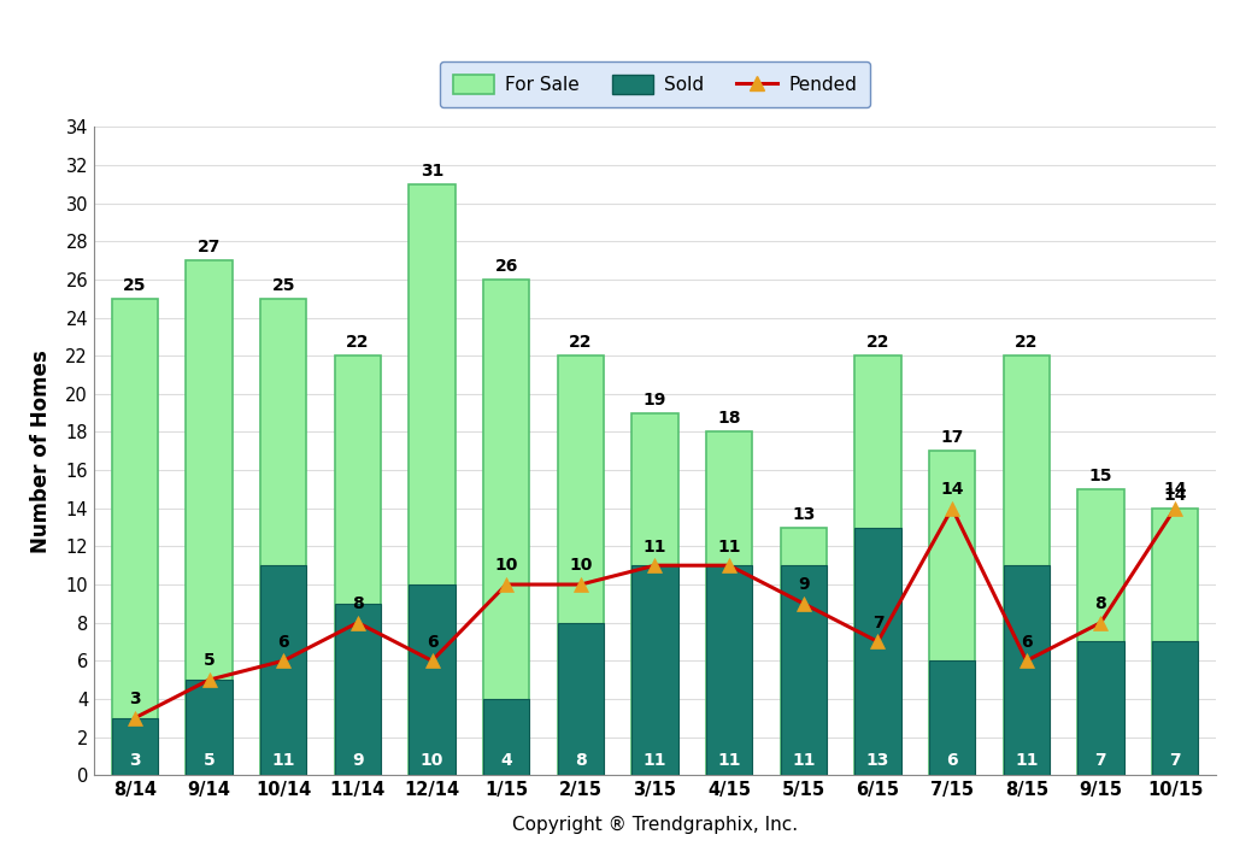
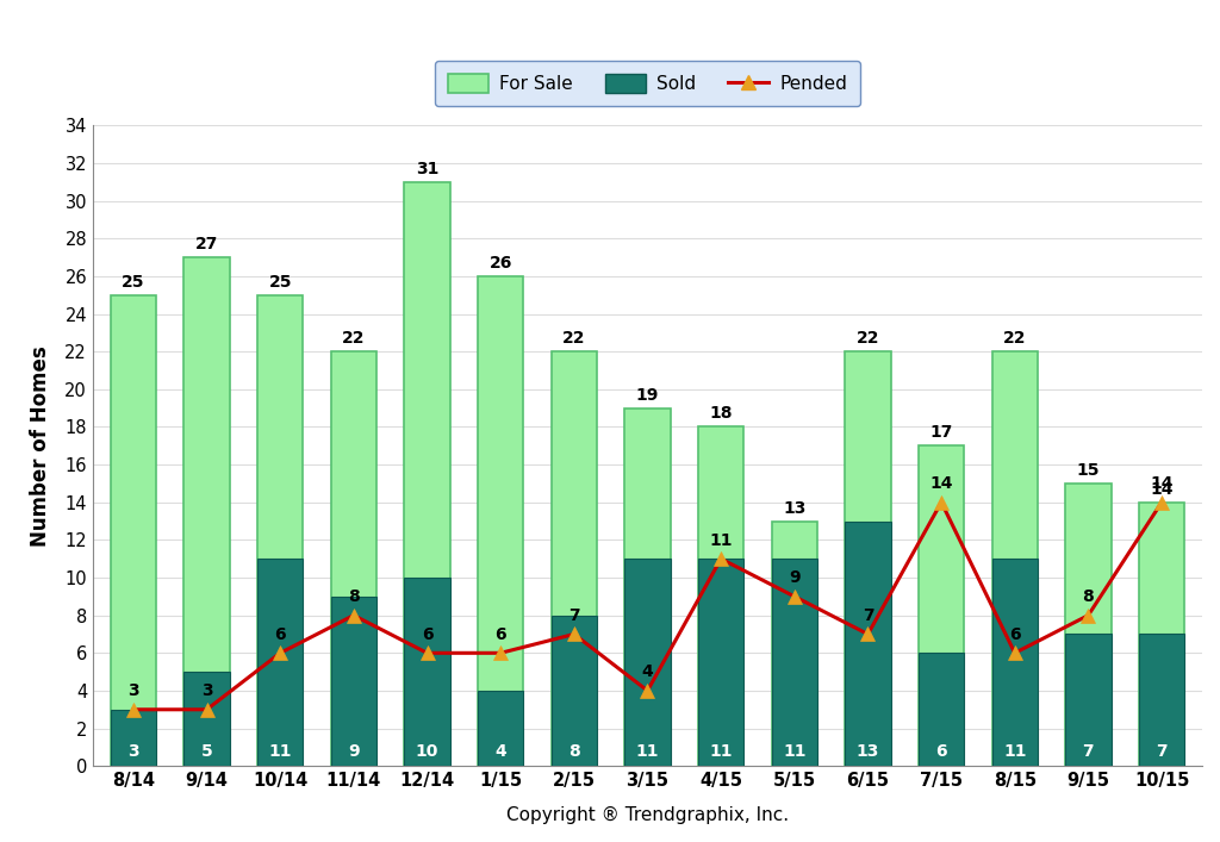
Pended/9/14: 5 -> 3
Pended/1/15: 10 -> 6
Pended/2/15: 10 -> 7
Pended/3/15: 11 -> 4
